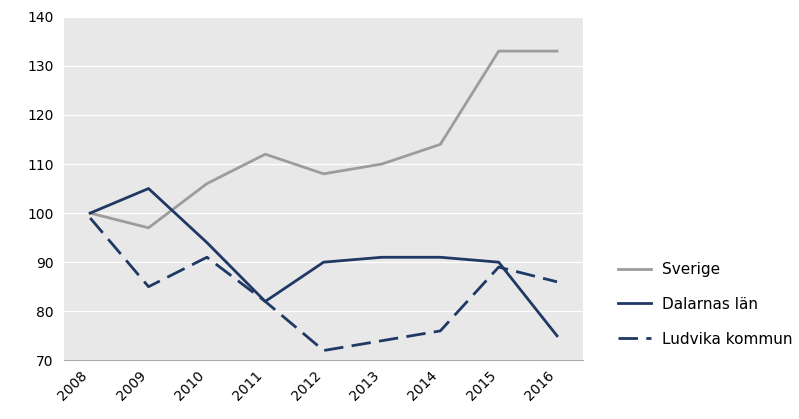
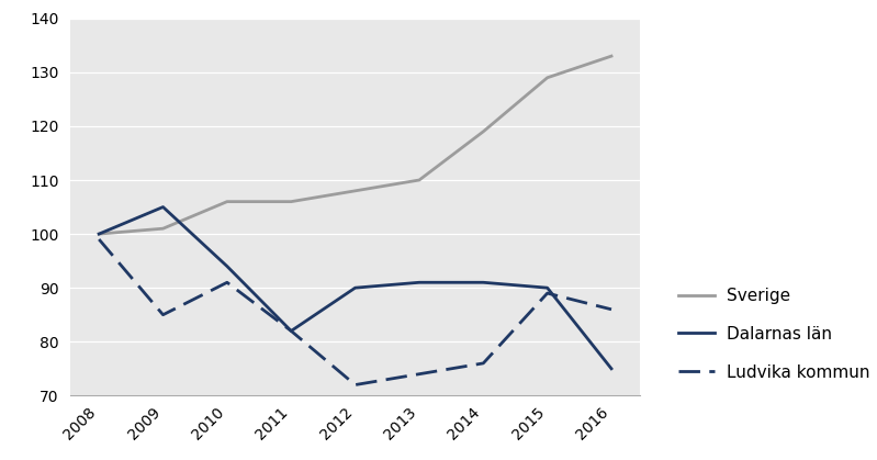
Sverige/2009: 97 -> 101
Sverige/2011: 112 -> 106
Sverige/2014: 114 -> 119
Sverige/2015: 133 -> 129
